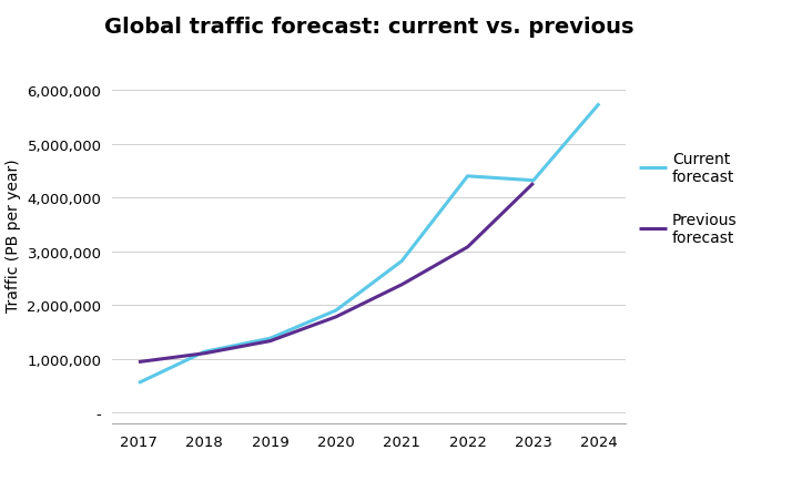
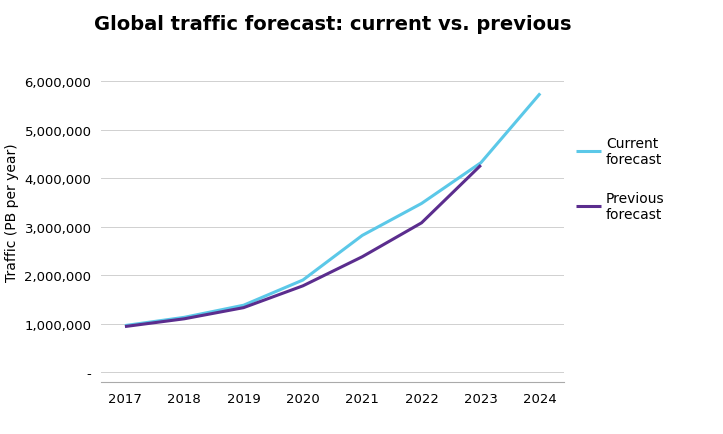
Current forecast/2017: 550,000 -> 960,000
Current forecast/2022: 4,400,000 -> 3,480,000
